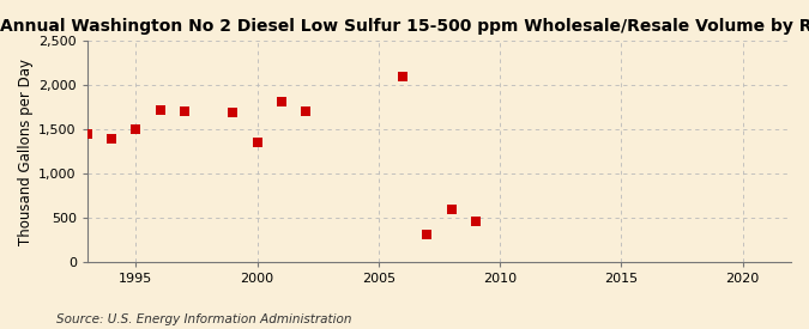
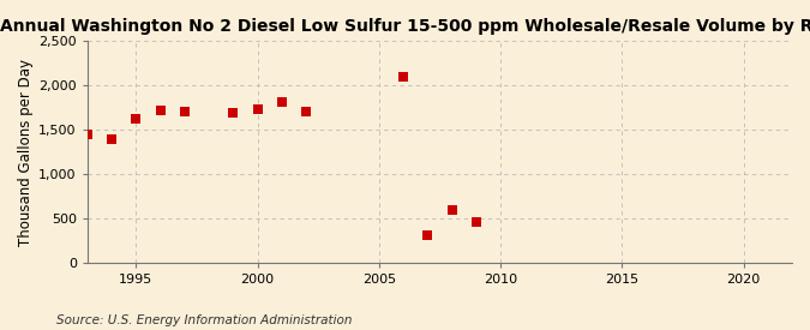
1995: 1,500 -> 1,630
2000: 1,360 -> 1,730
